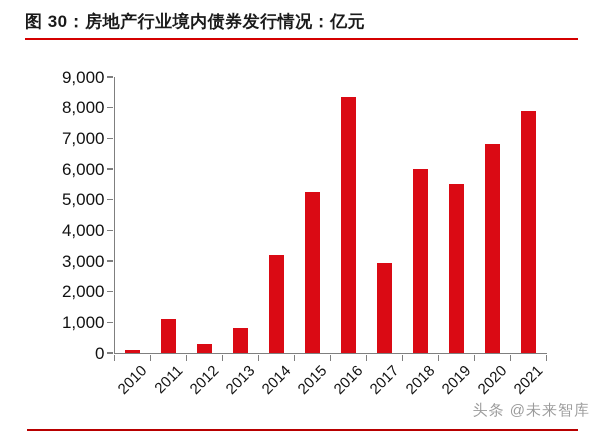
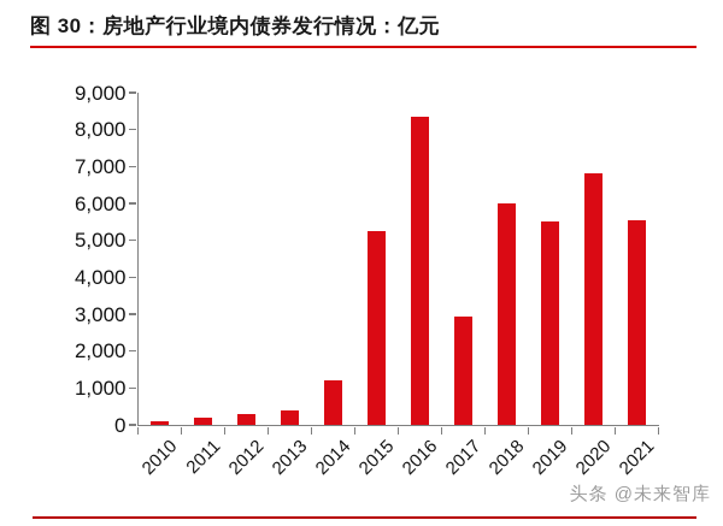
2011: 1100 -> 200
2013: 800 -> 400
2014: 3200 -> 1200
2021: 7900 -> 5600
